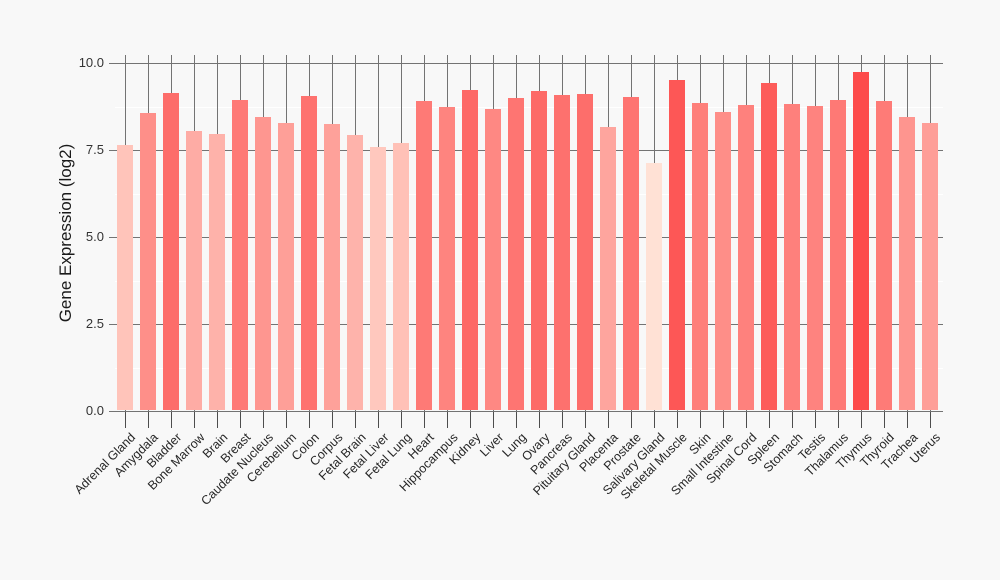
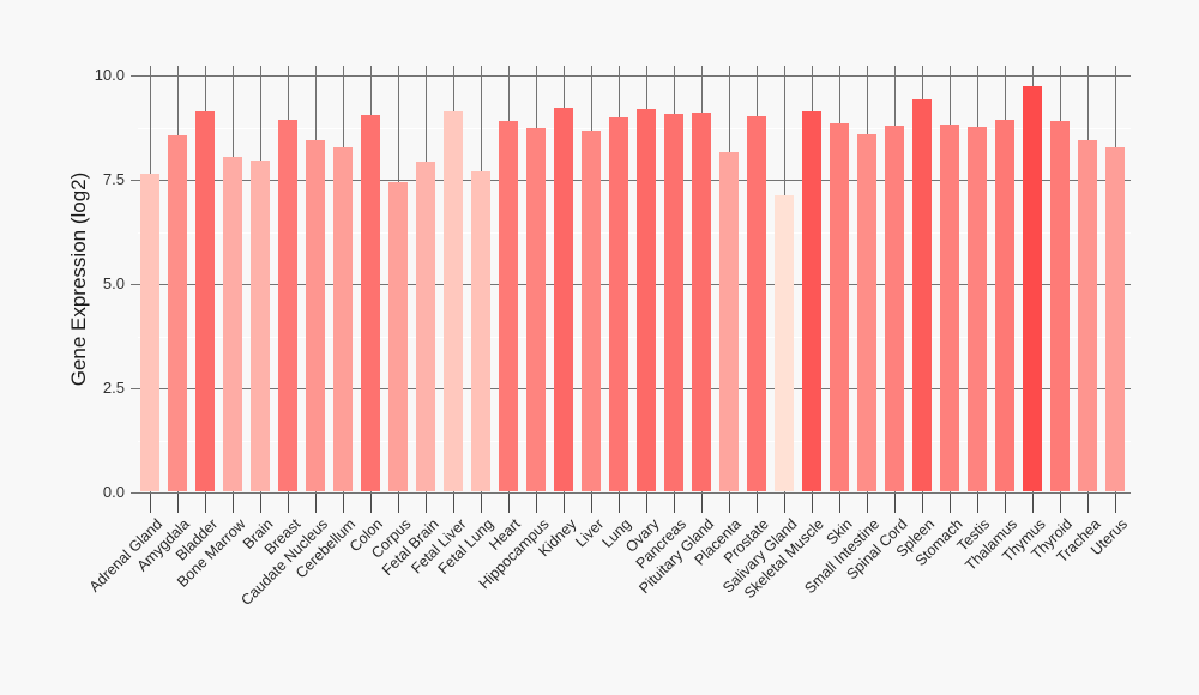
Corpus: 8.2 -> 7.4
Fetal Liver: 7.5 -> 9.1
Skeletal Muscle: 9.5 -> 9.1
